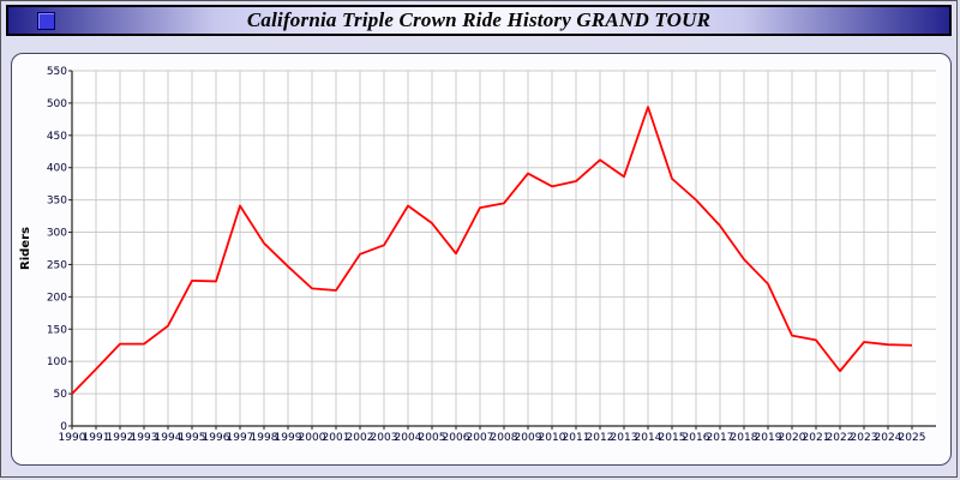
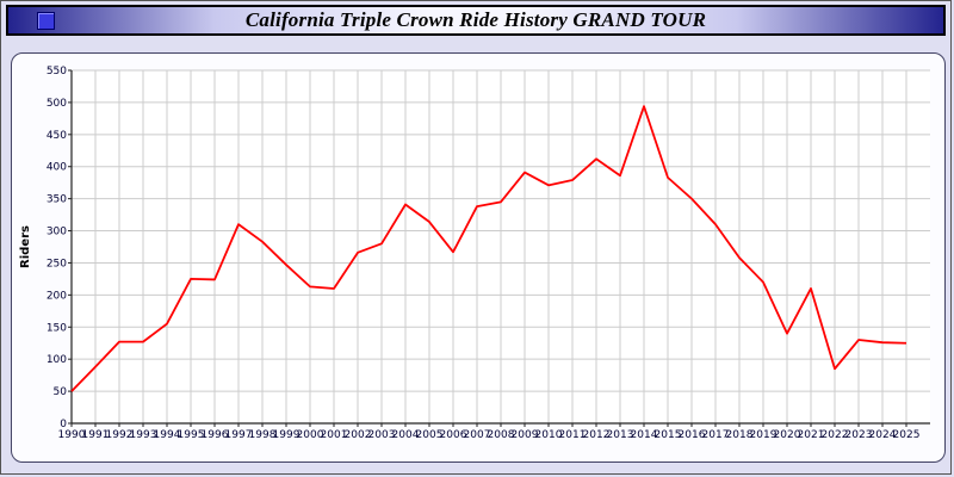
1997: 340 -> 310
2021: 130 -> 210
